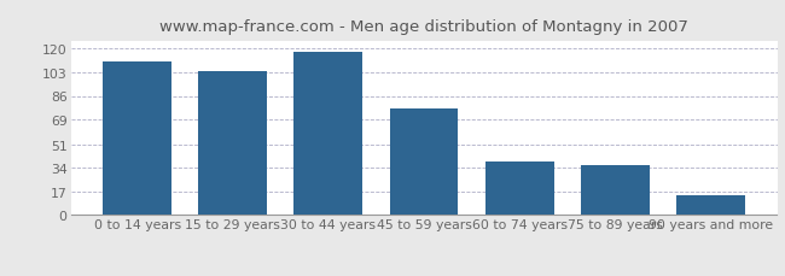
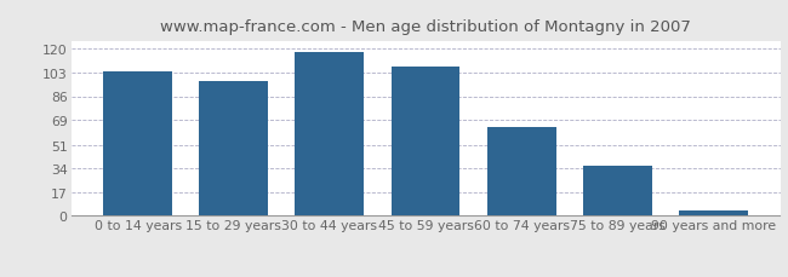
0 to 14 years: 111 -> 104
15 to 29 years: 104 -> 97
45 to 59 years: 77 -> 107
60 to 74 years: 39 -> 64
90 years and more: 14 -> 4
